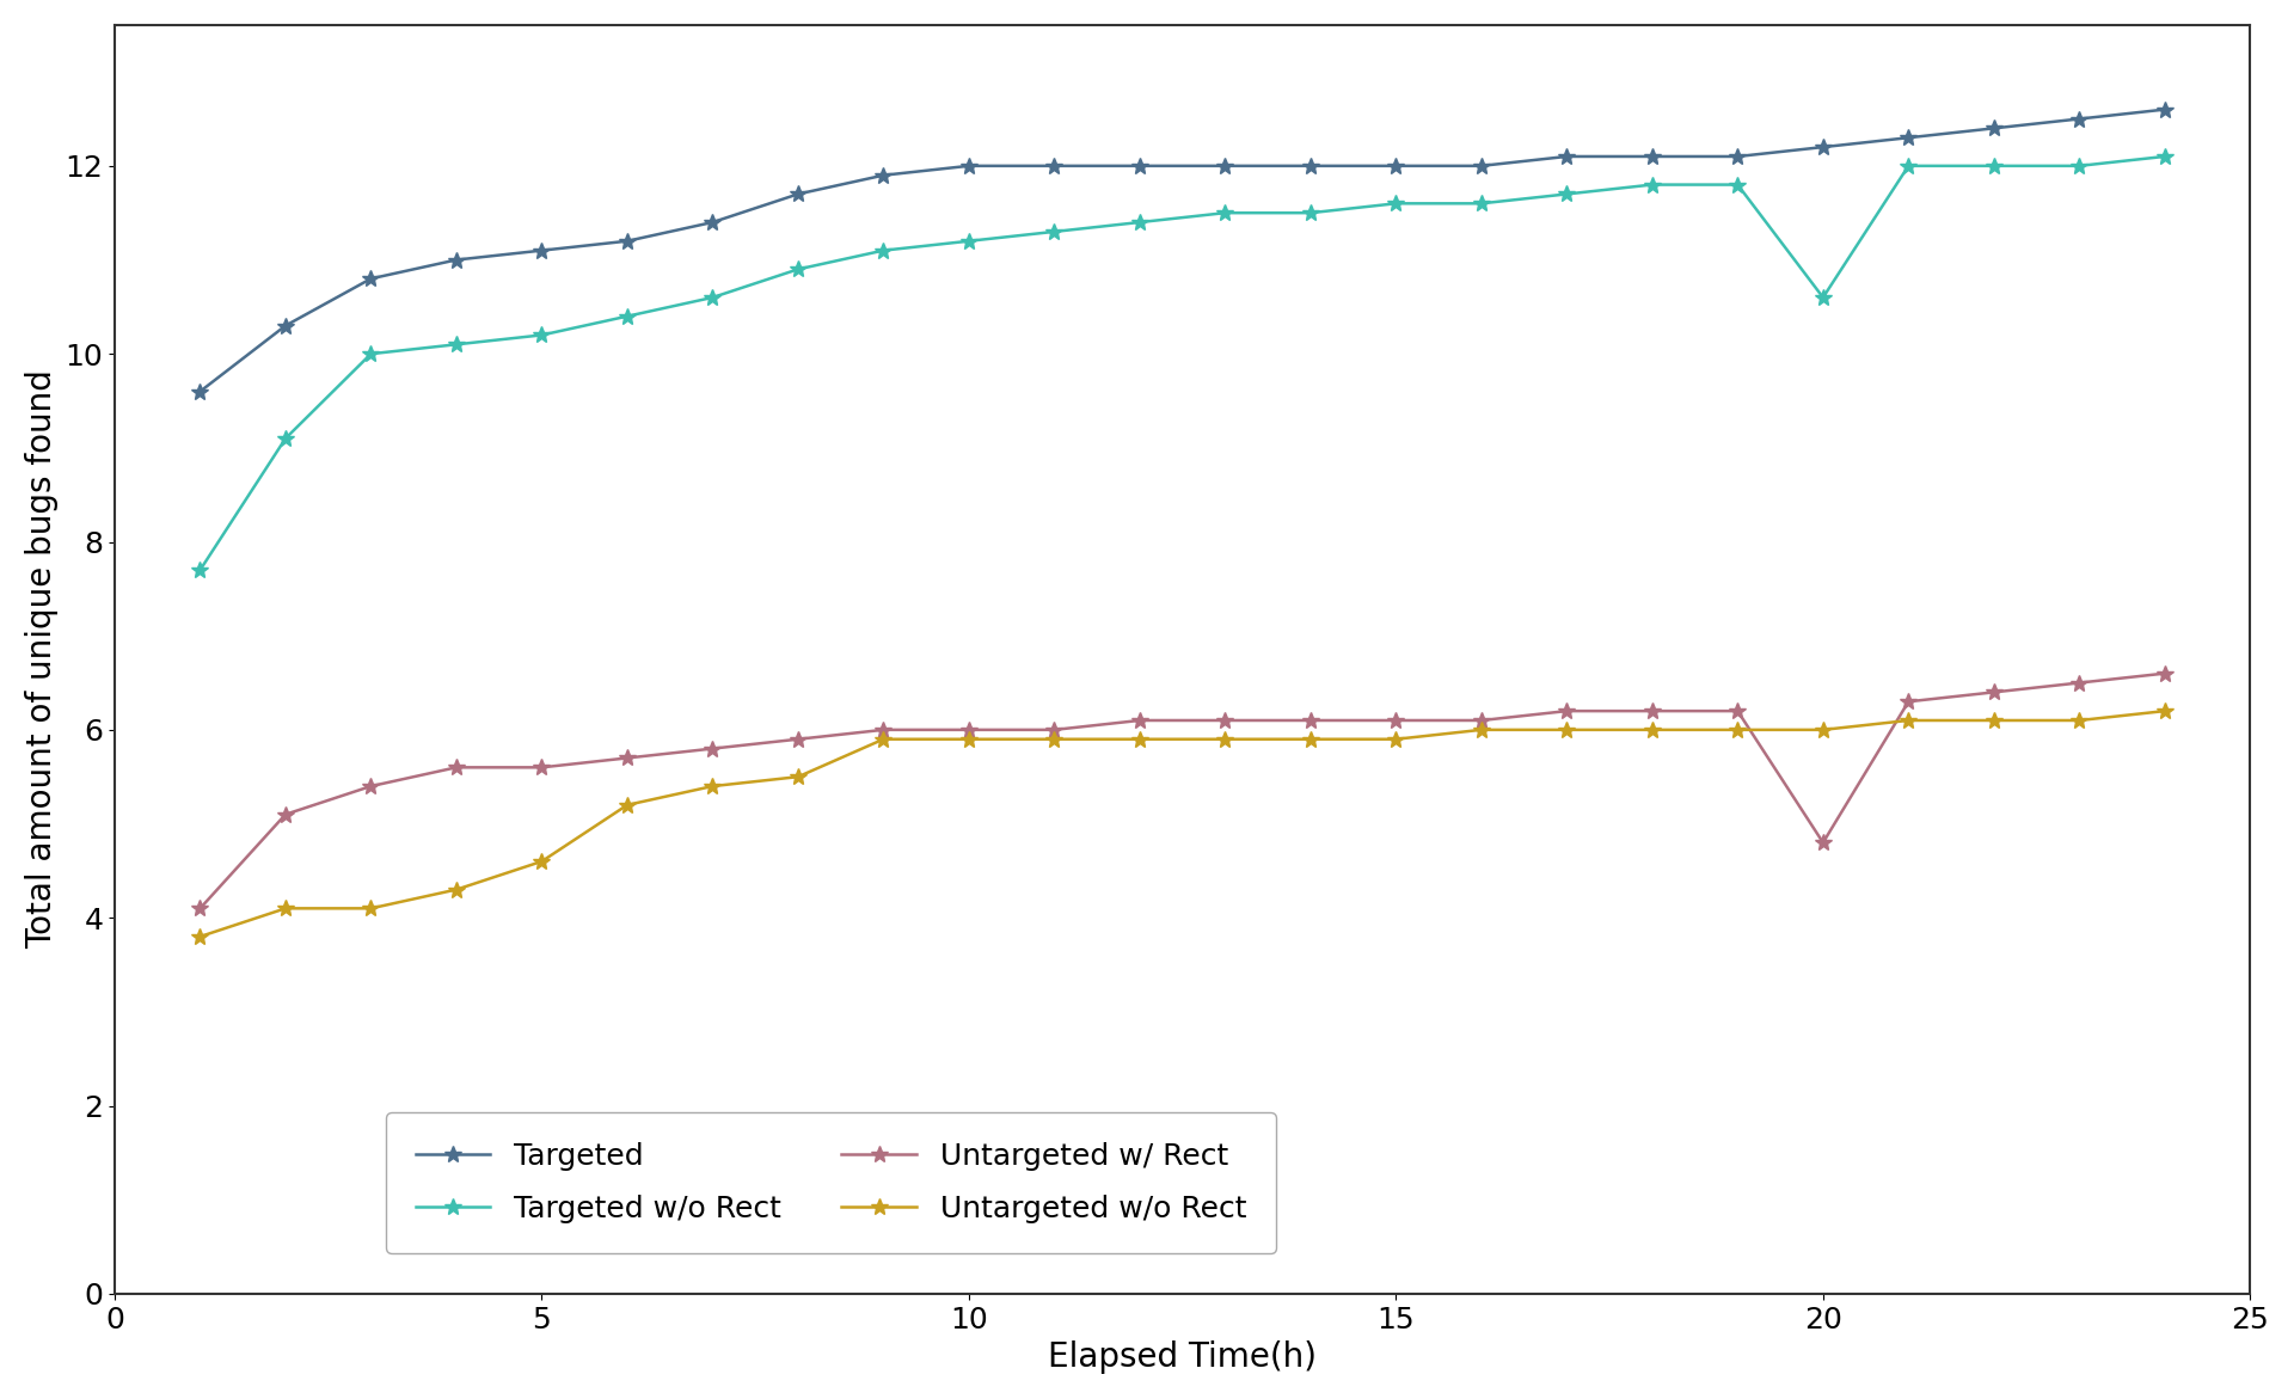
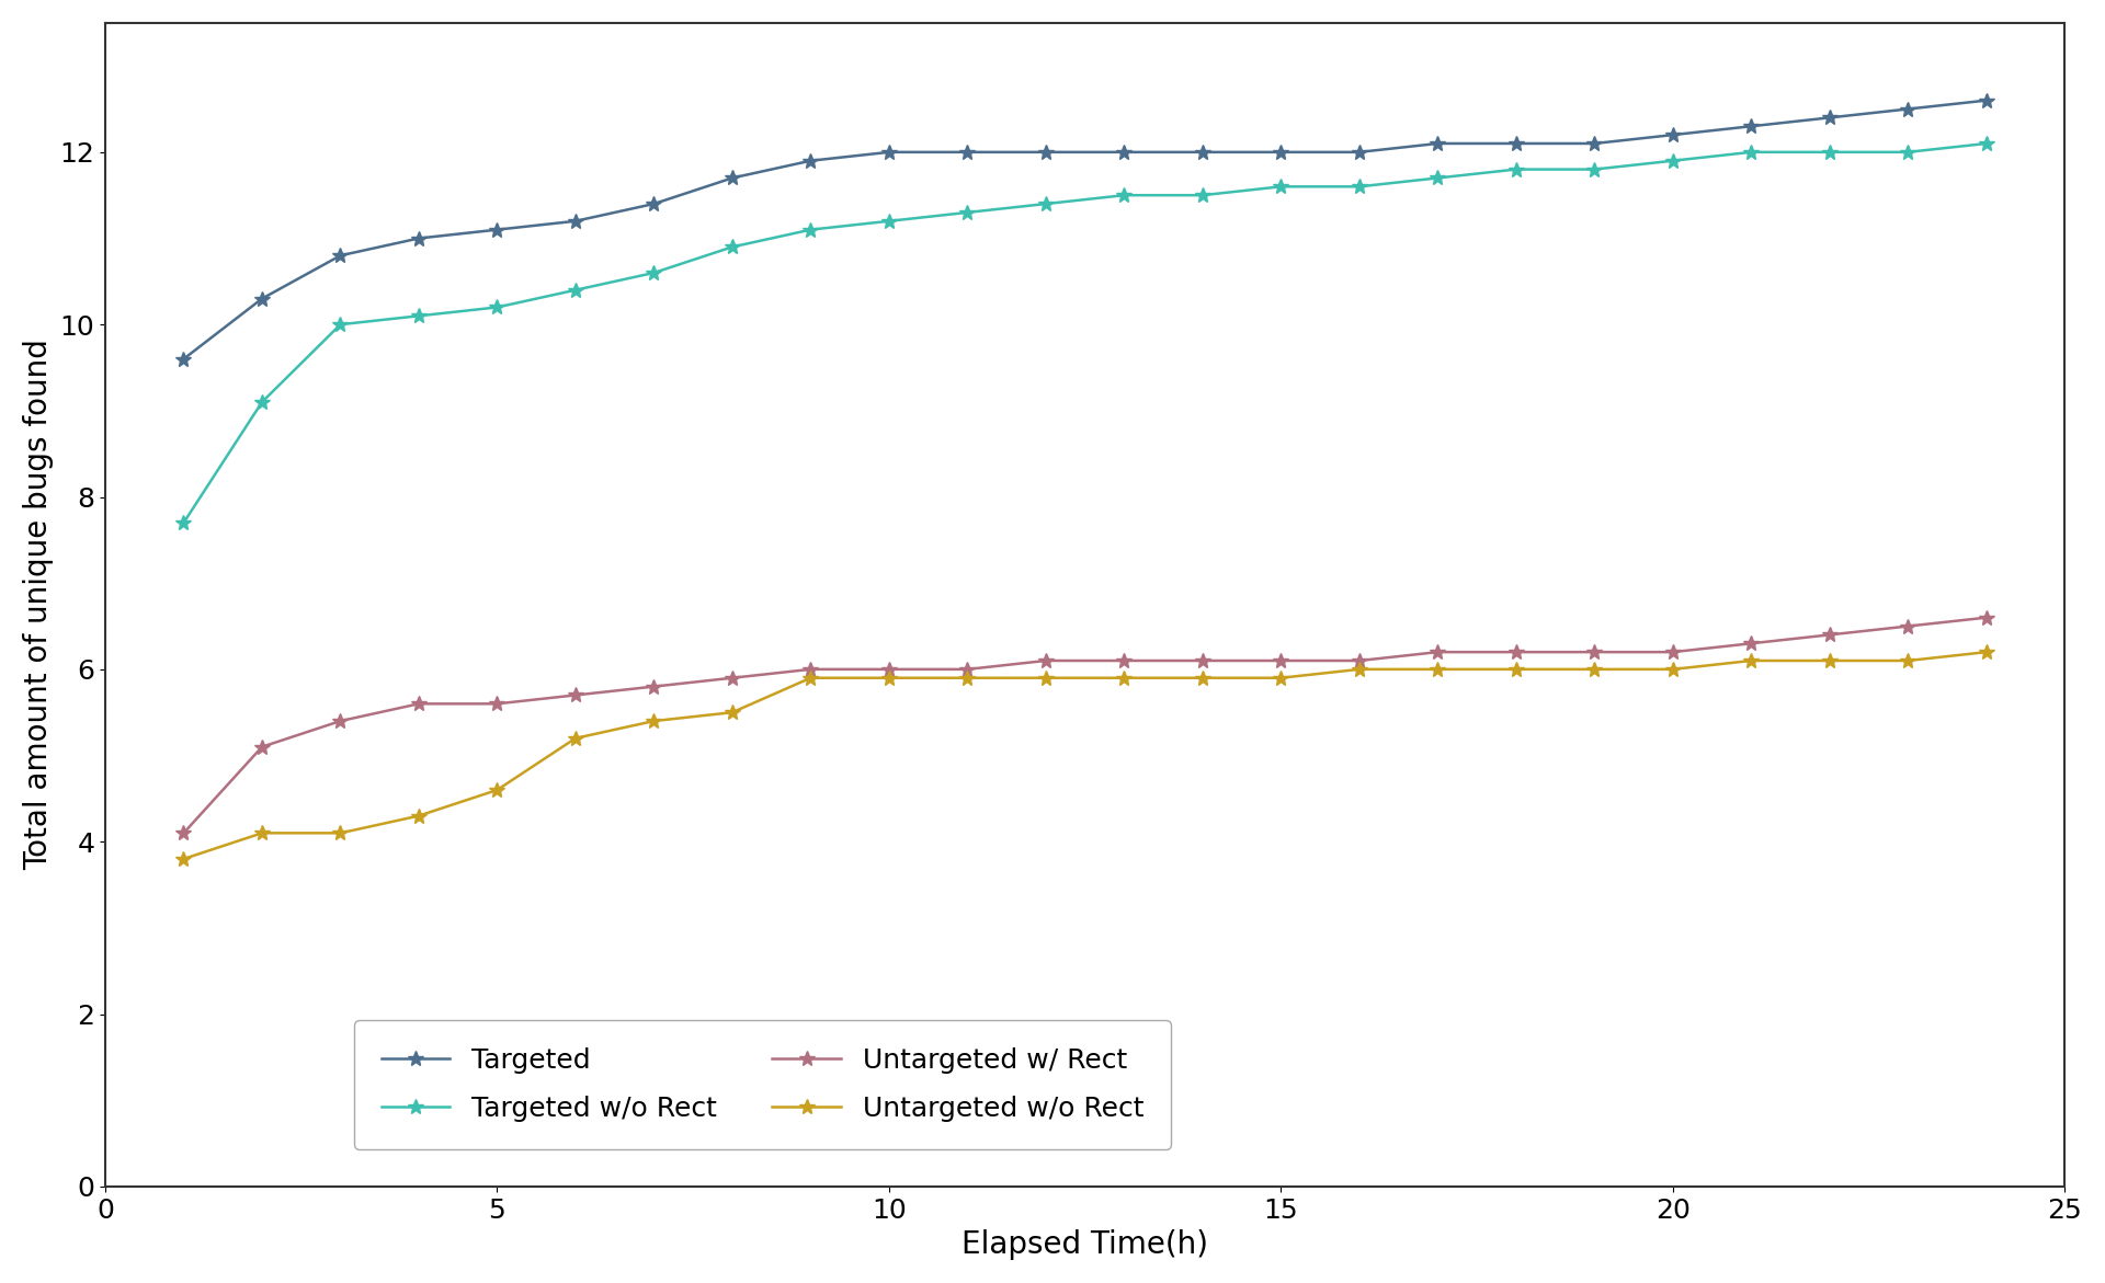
Targeted w/o Rect/20: 10.6 -> 11.9
Untargeted w/ Rect/20: 4.8 -> 6.2
